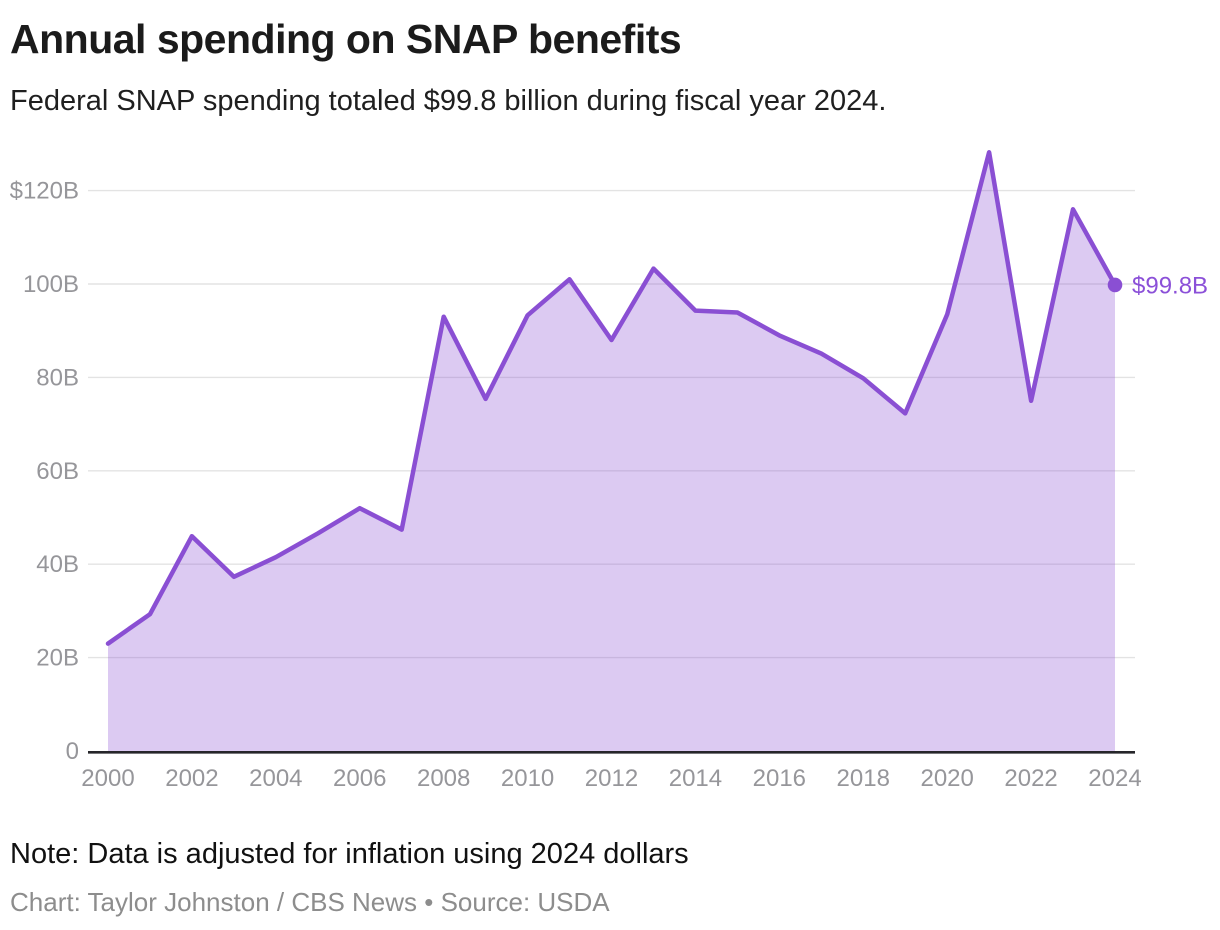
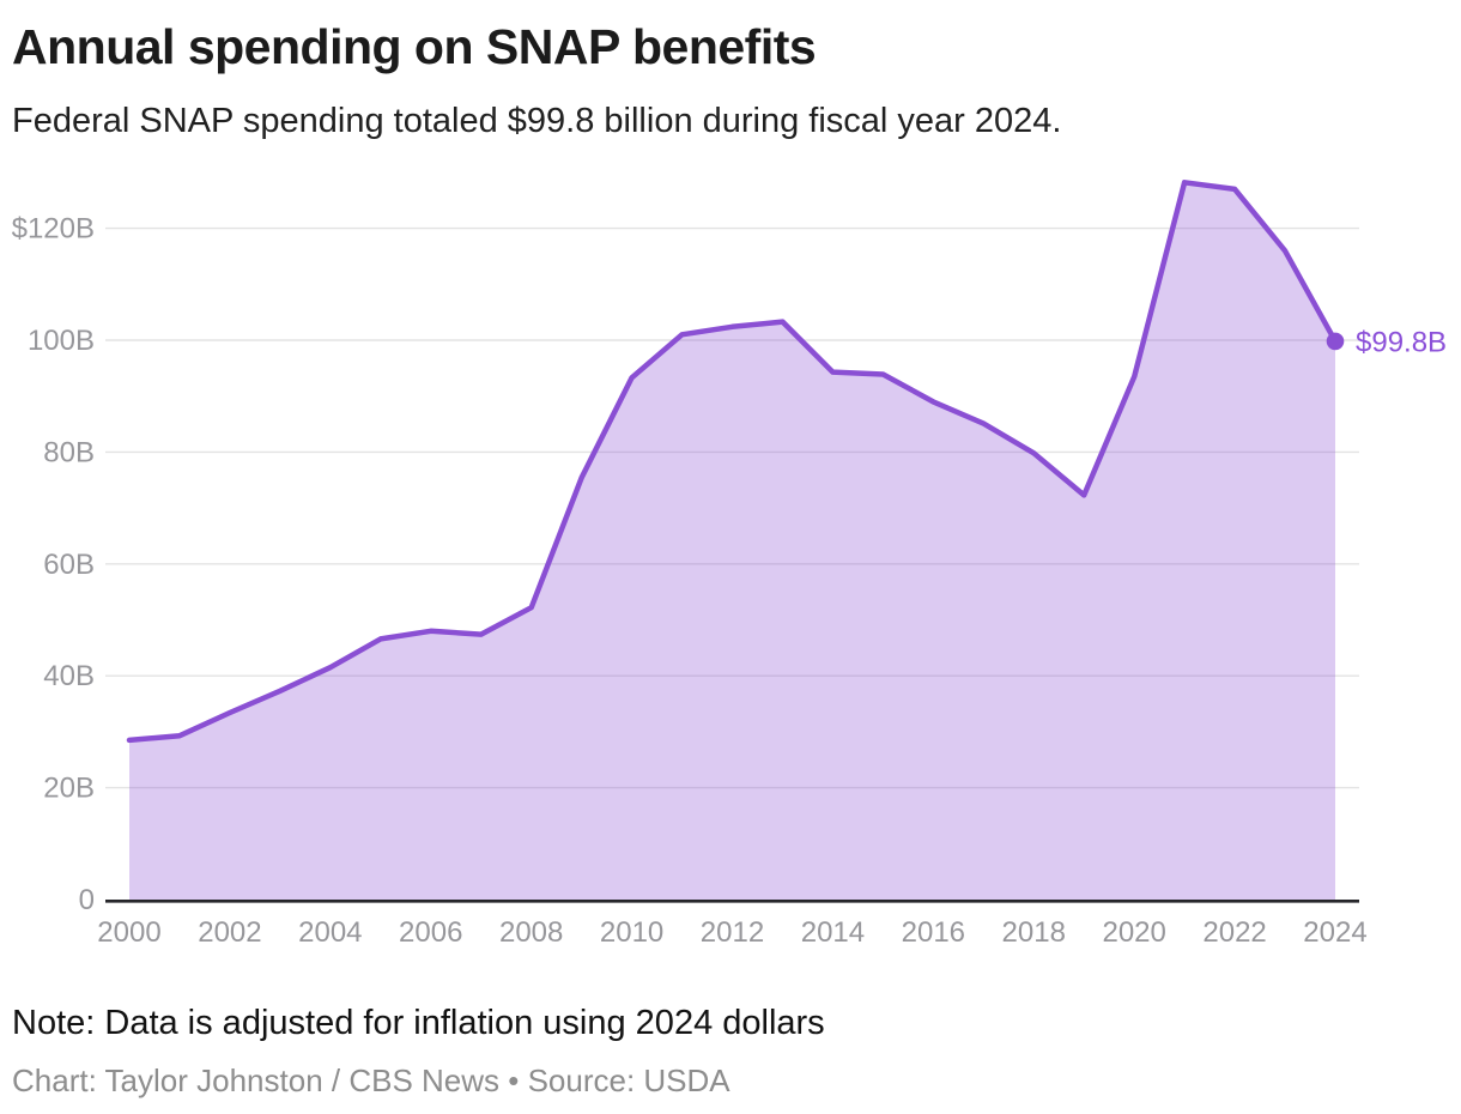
2000: $23B -> $28B
2002: $46B -> $33B
2006: $52B -> $48B
2008: $93B -> $52B
2012: $88B -> $102B
2022: $75B -> $127B
